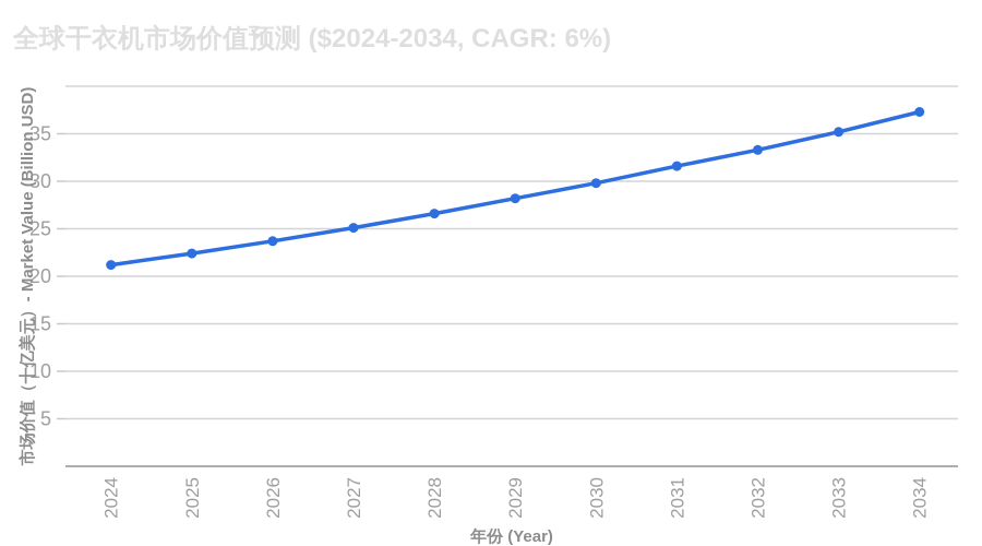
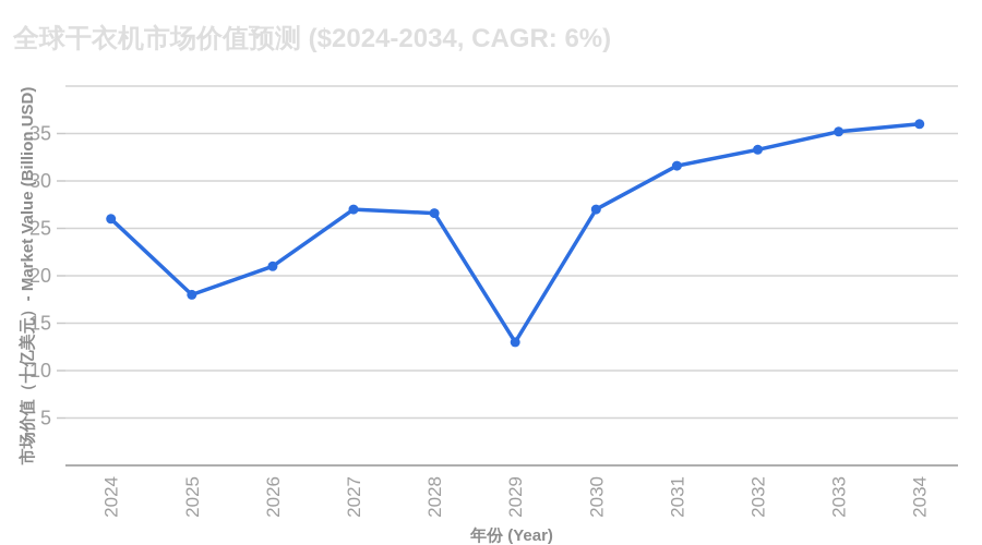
2024: 21 -> 26
2025: 22 -> 18
2026: 24 -> 21
2027: 25 -> 27
2029: 28 -> 13
2030: 30 -> 27
2034: 37 -> 36
